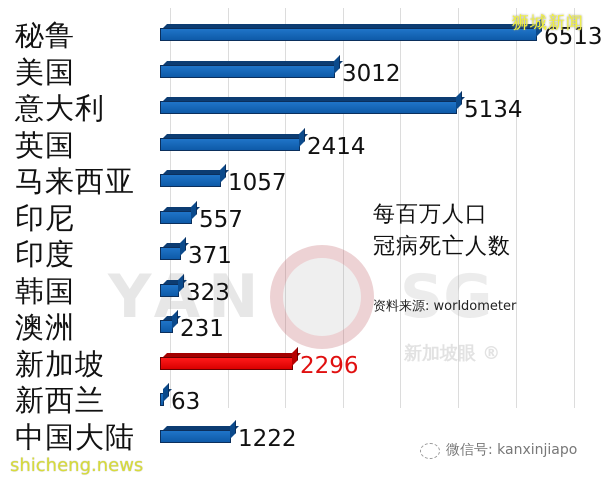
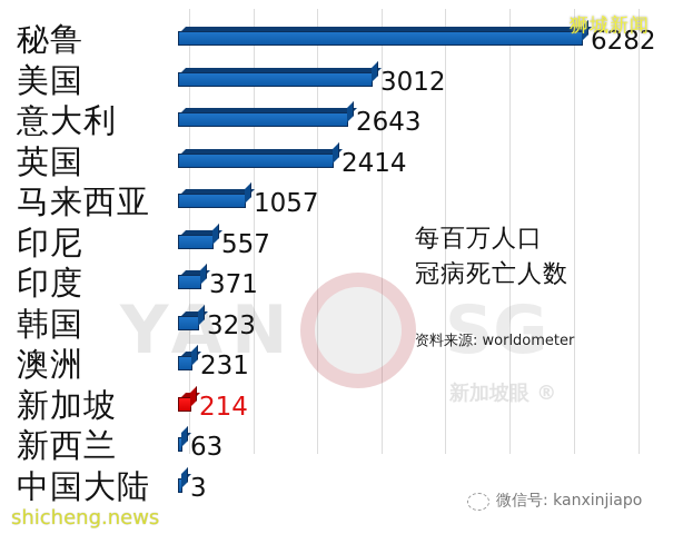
秘鲁: 6513 -> 6282
意大利: 5134 -> 2643
新加坡: 2296 -> 214
中国大陆: 1222 -> 3
